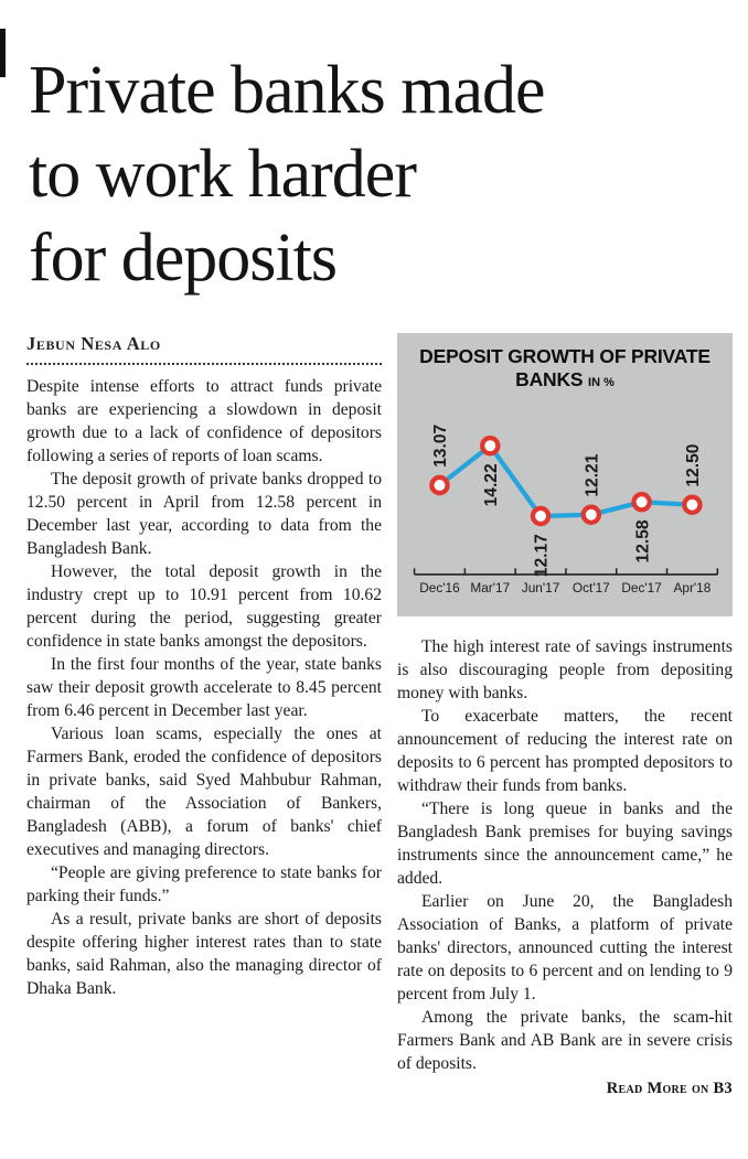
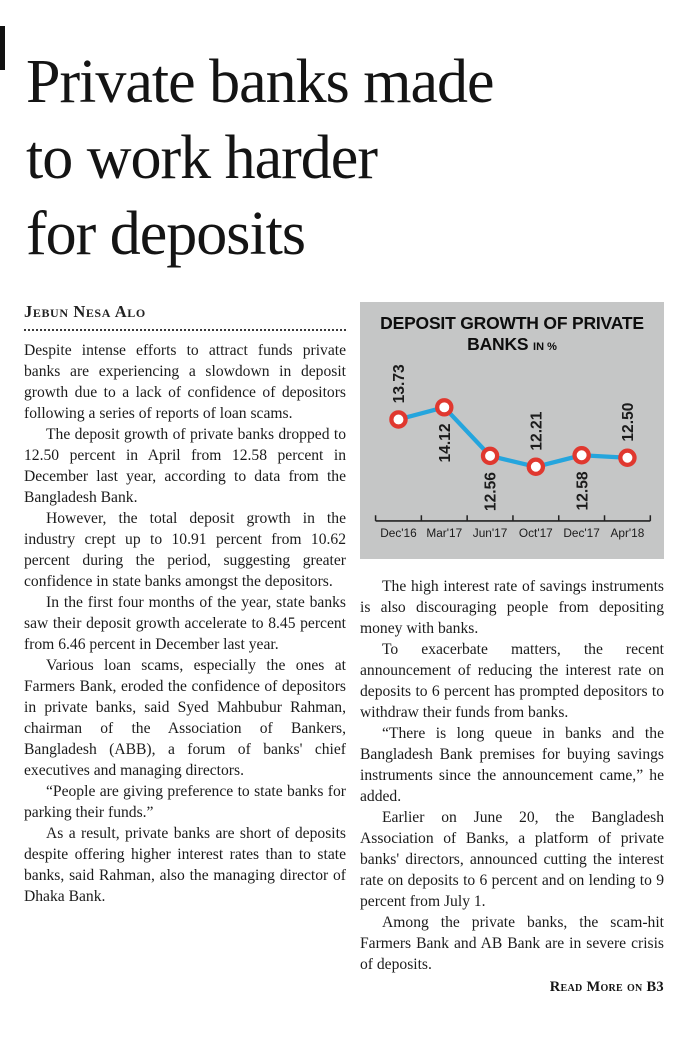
Dec'16: 13.07 -> 13.73
Mar'17: 14.22 -> 14.12
Jun'17: 12.17 -> 12.56
